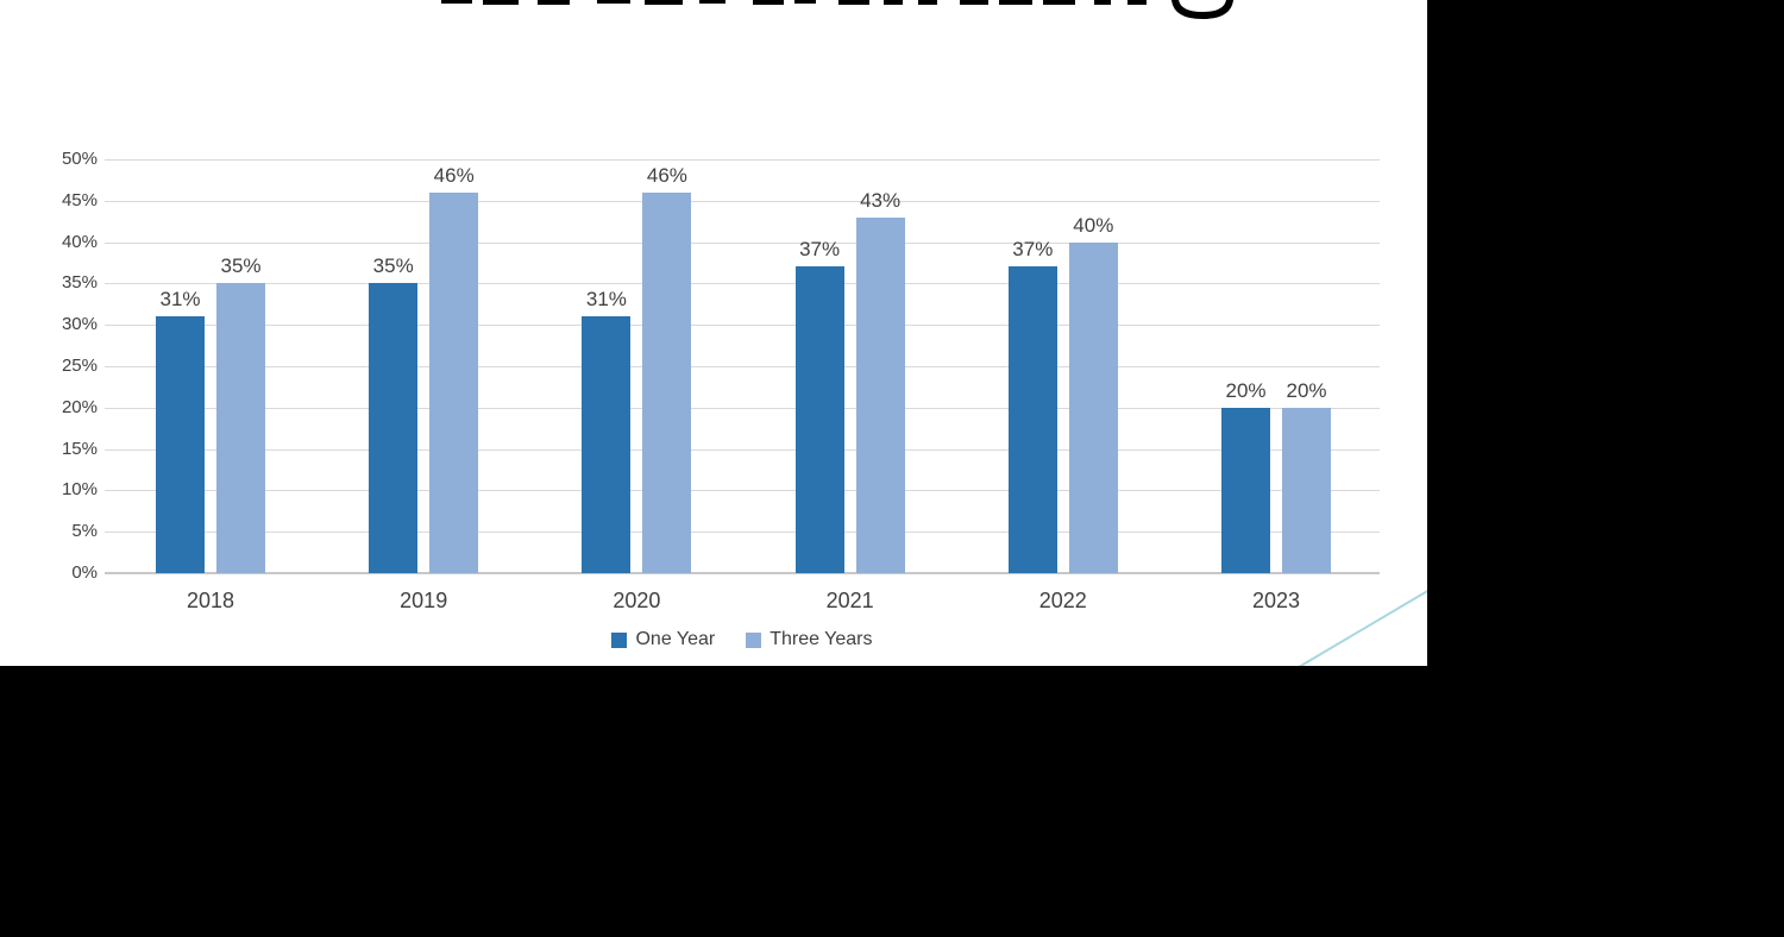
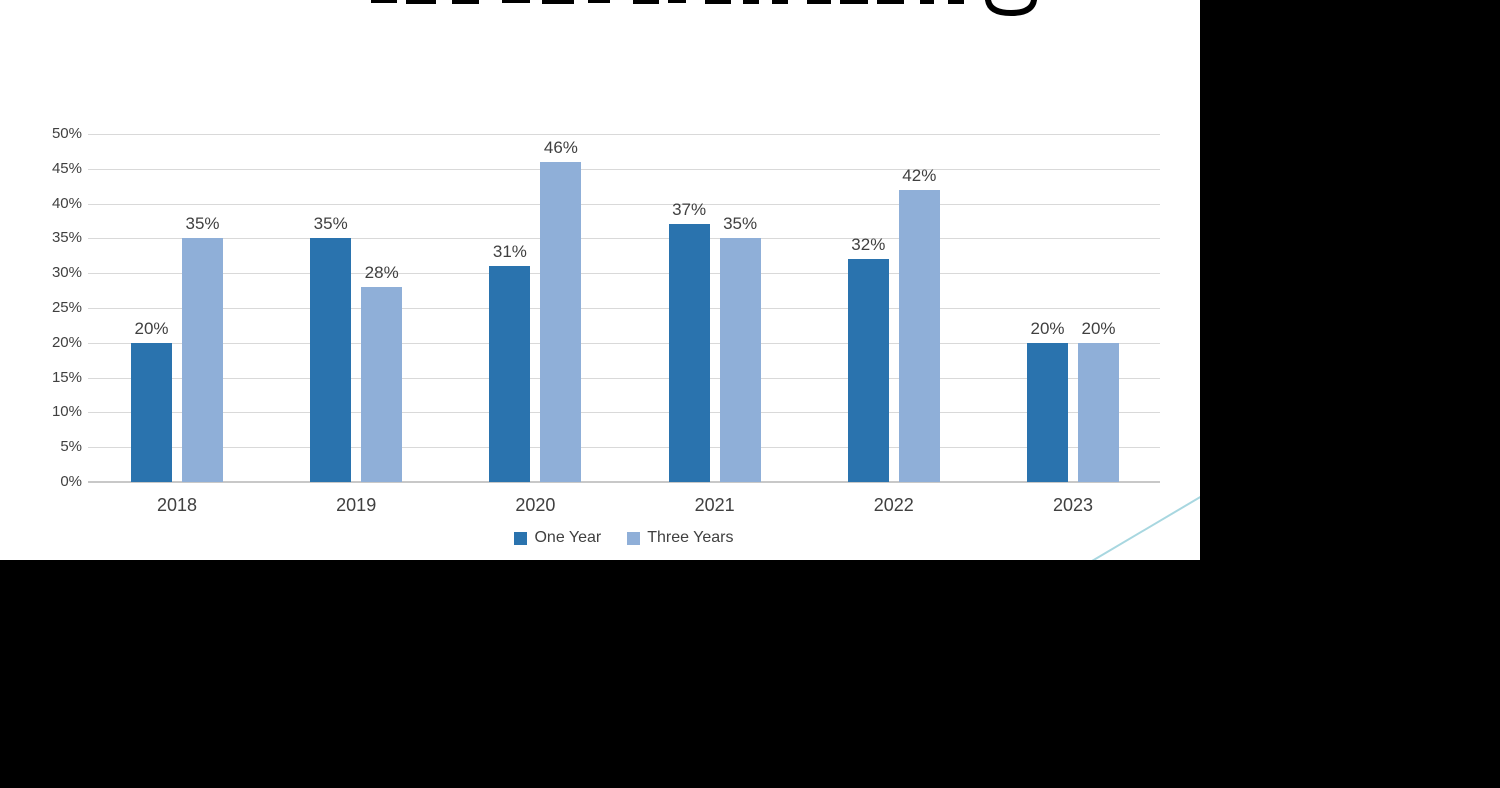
One Year/2018: 31% -> 20%
Three Years/2019: 46% -> 28%
Three Years/2021: 43% -> 35%
One Year/2022: 37% -> 32%
Three Years/2022: 40% -> 42%
